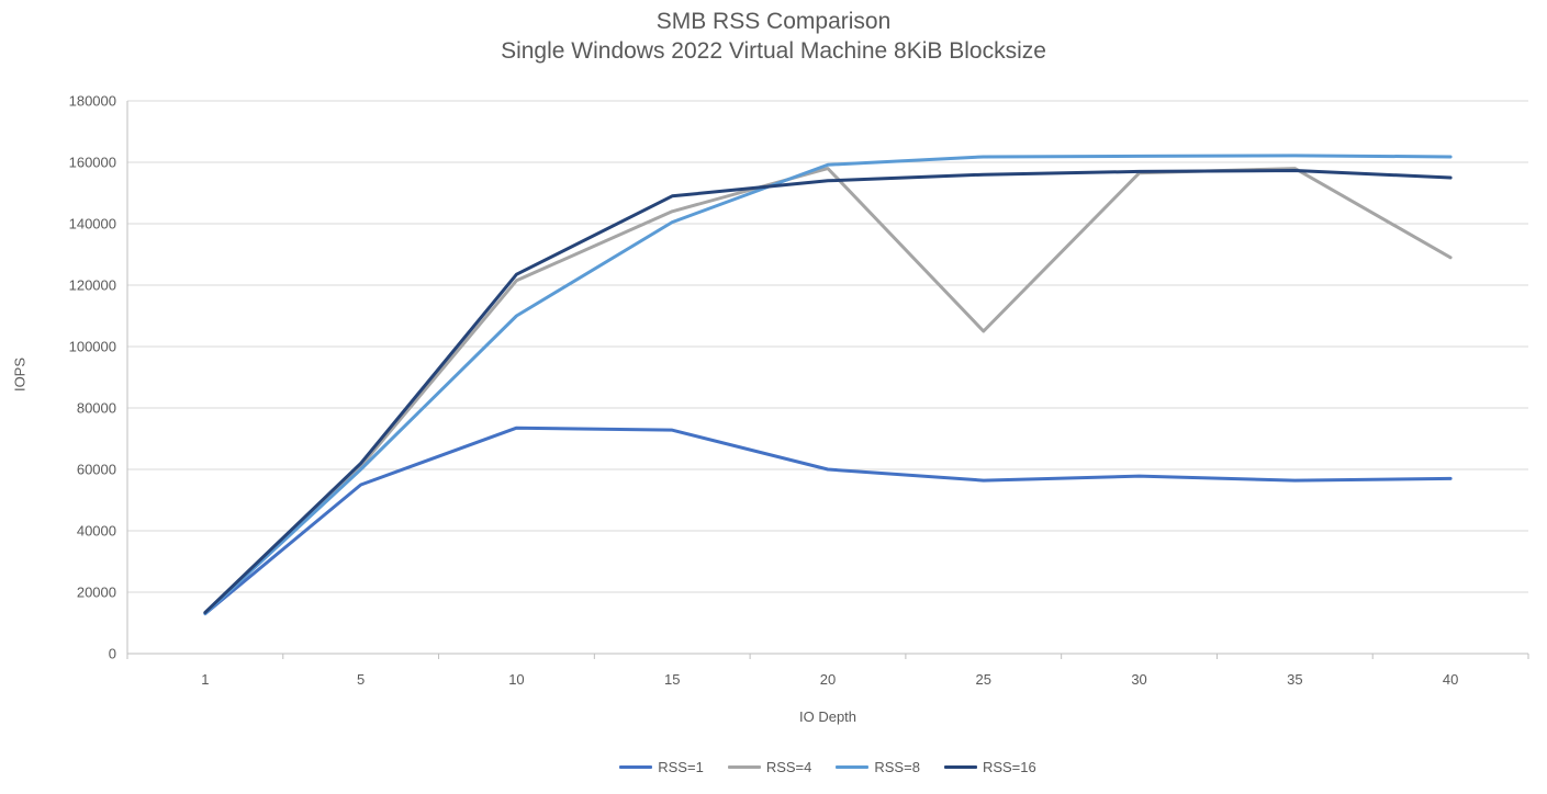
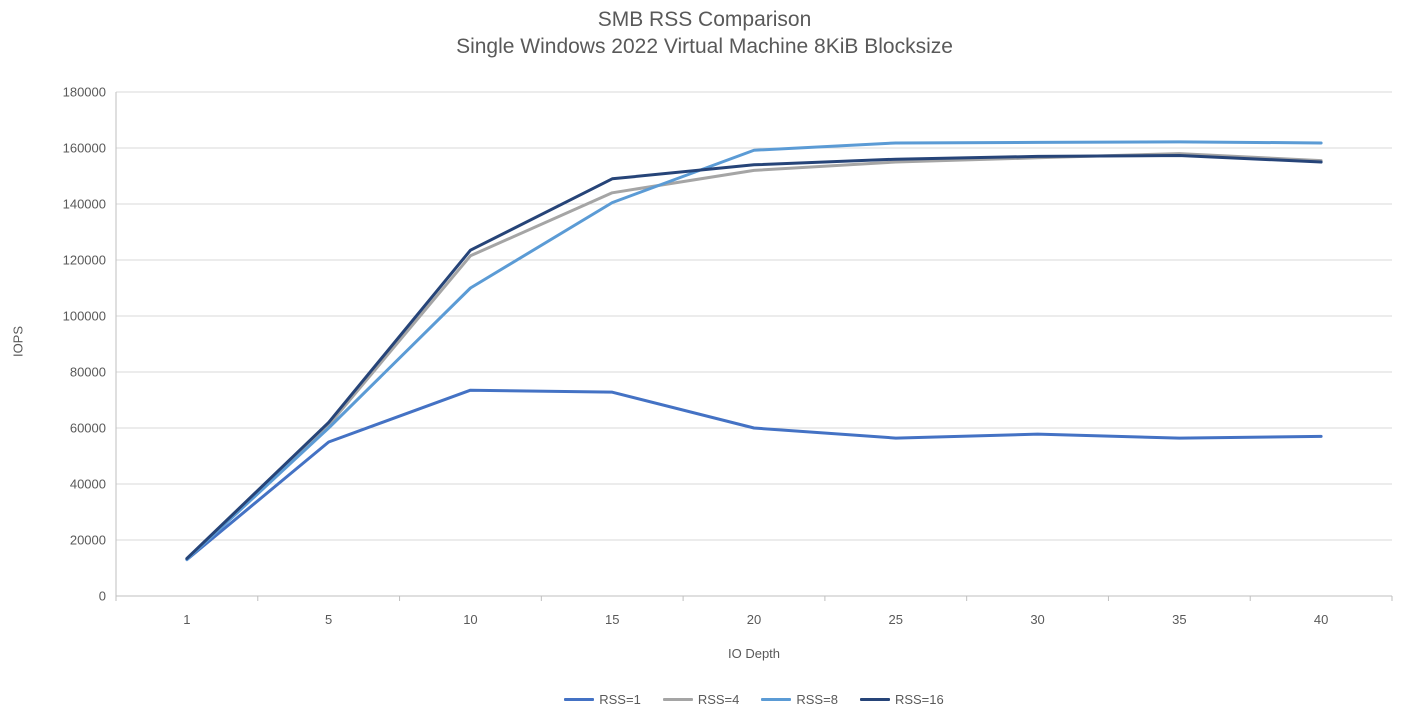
RSS=4/20: 158000 -> 152000
RSS=4/25: 105000 -> 155000
RSS=4/40: 129000 -> 156000
